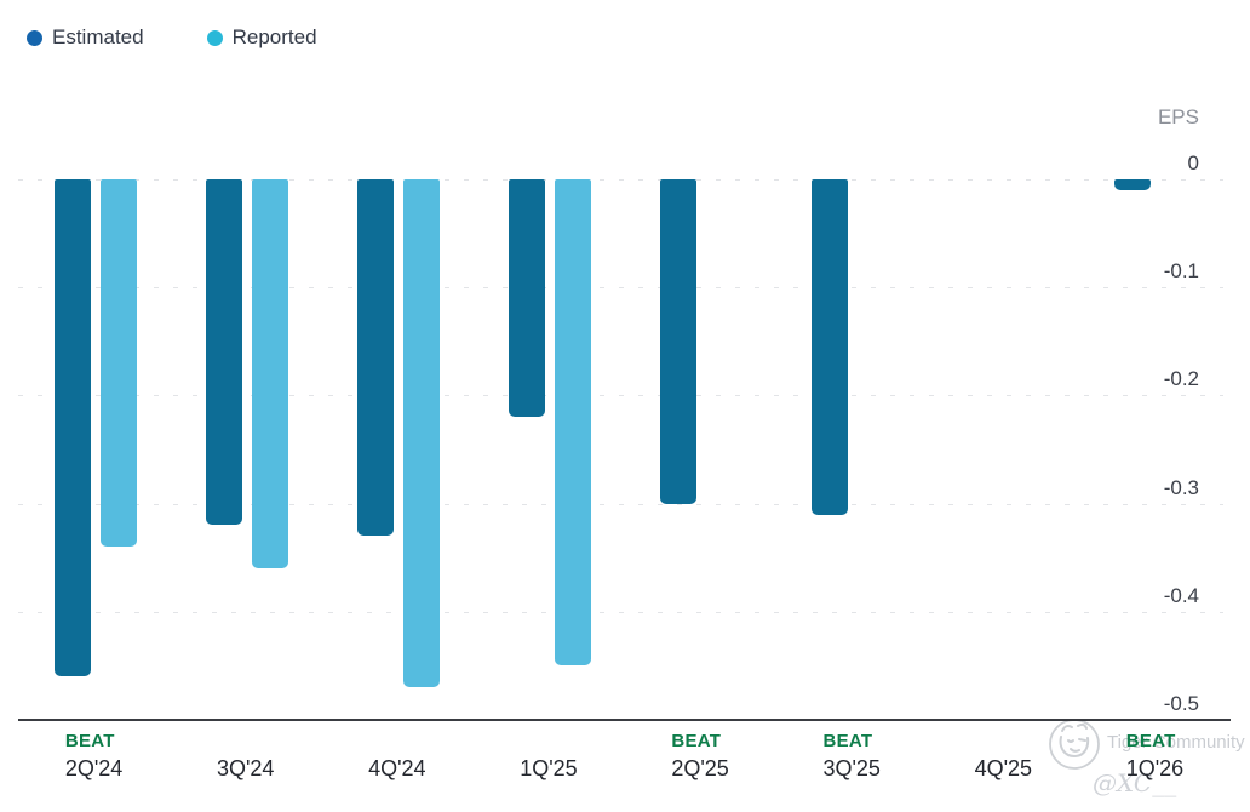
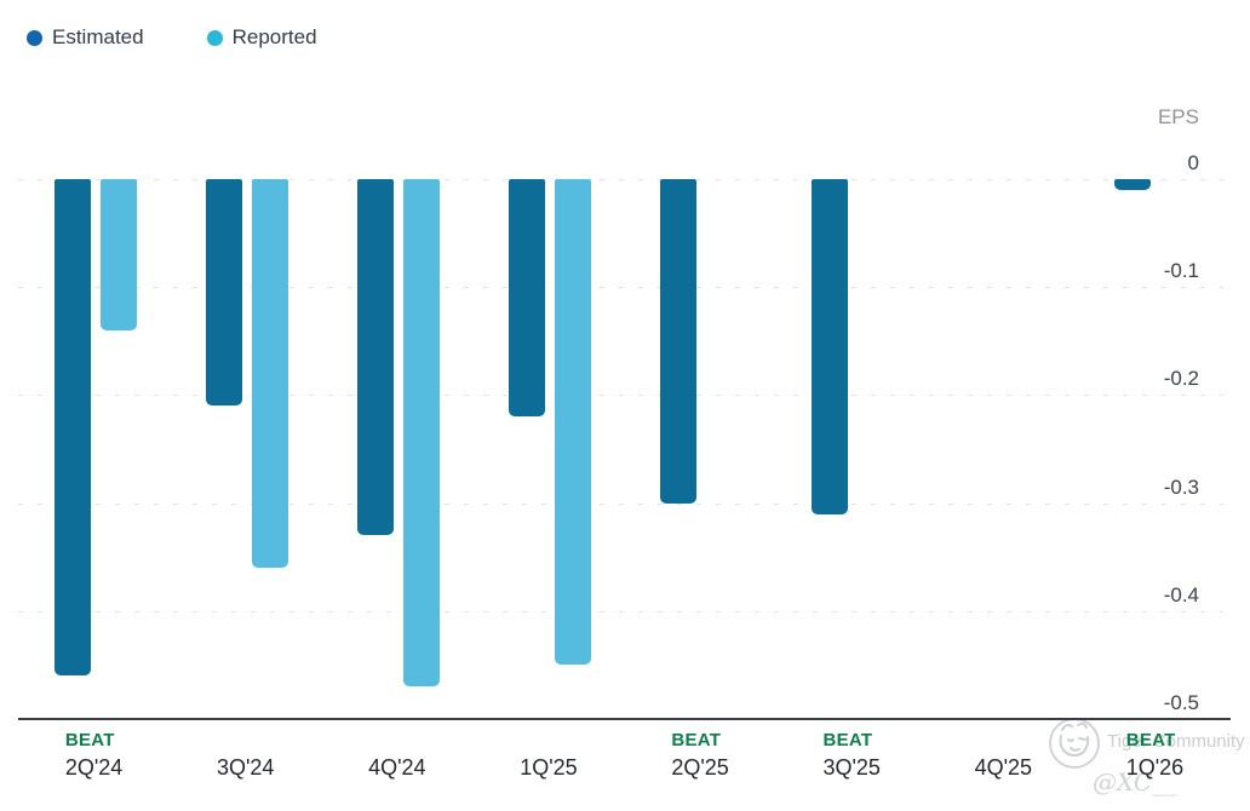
Reported/2Q'24: -0.34 -> -0.14
Estimated/3Q'24: -0.32 -> -0.21
